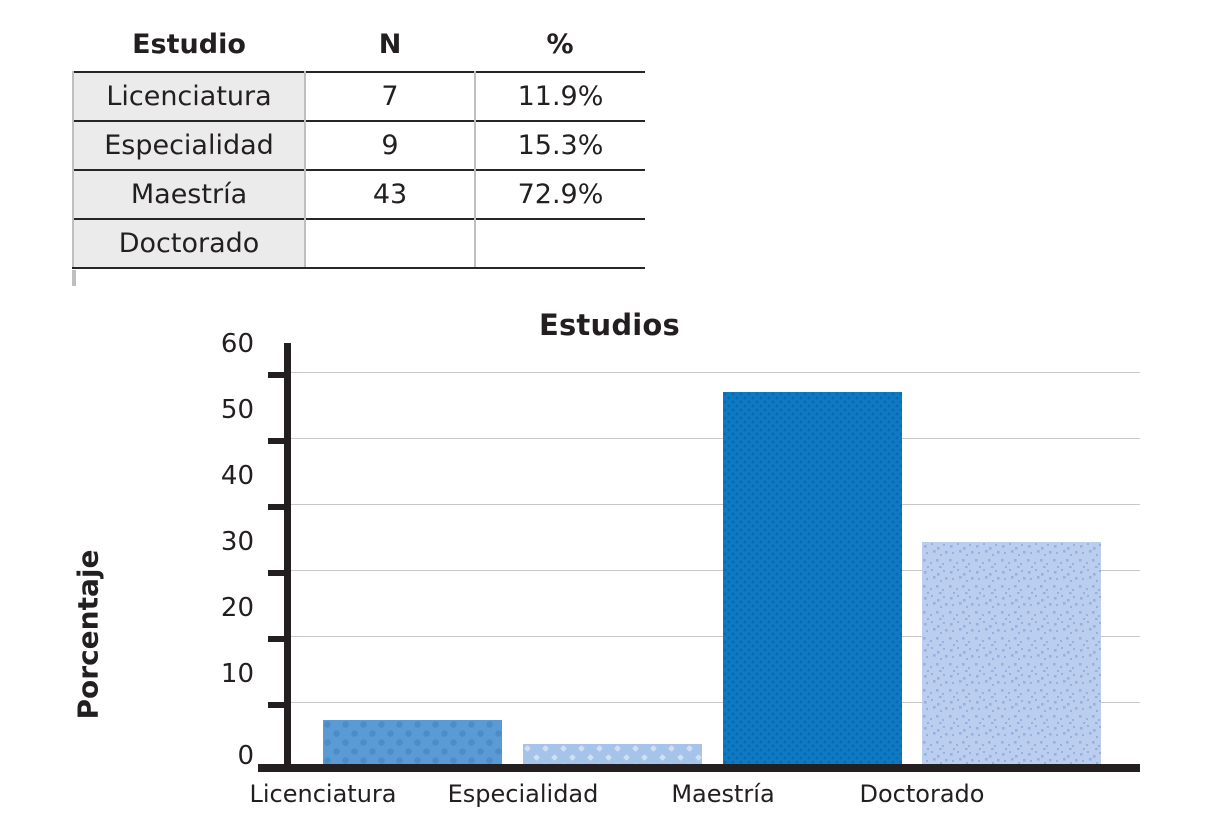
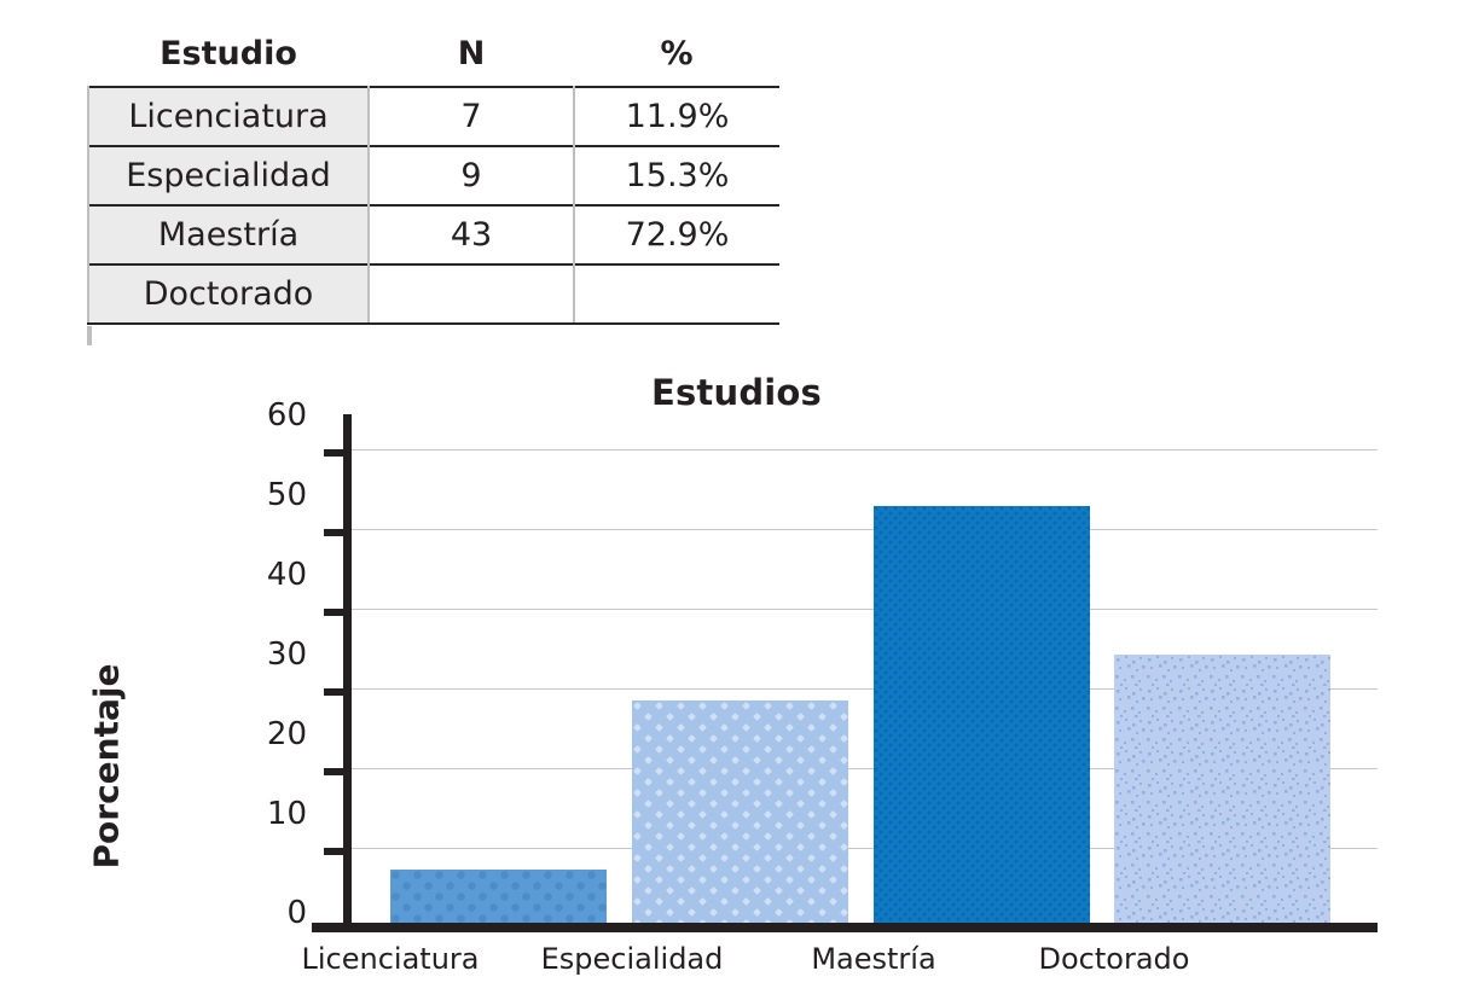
Especialidad: 4 -> 28
Maestría: 56 -> 52
